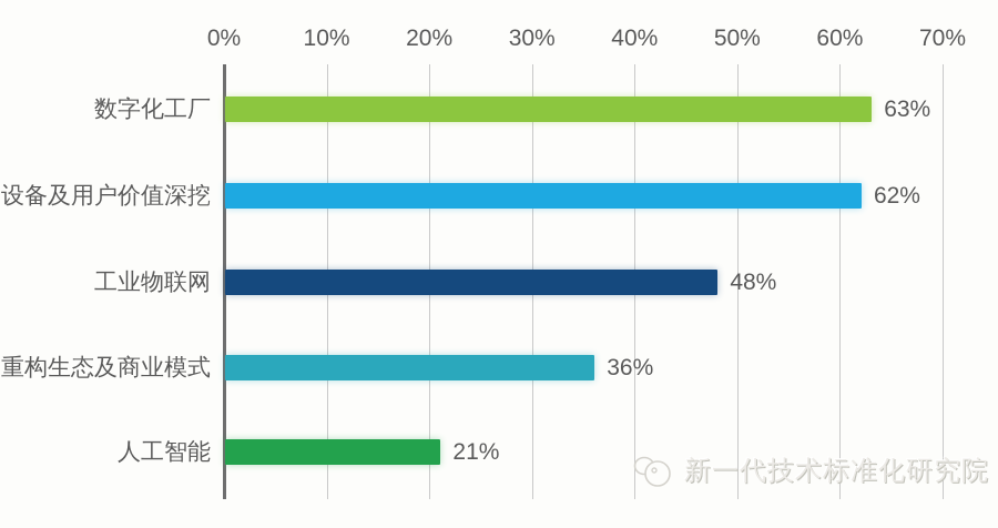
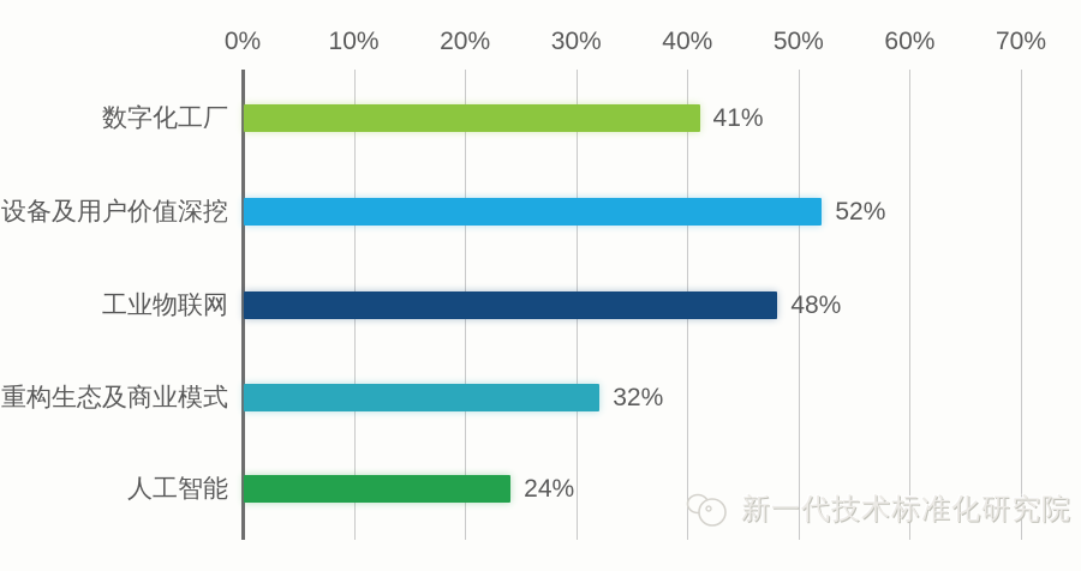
数字化工厂: 63% -> 41%
设备及用户价值深挖: 62% -> 52%
重构生态及商业模式: 36% -> 32%
人工智能: 21% -> 24%
